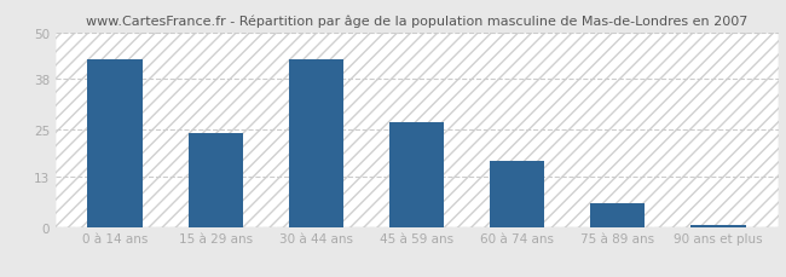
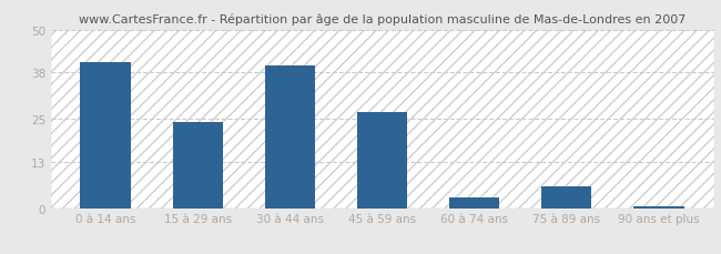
0 à 14 ans: 43.0 -> 41.0
30 à 44 ans: 43.0 -> 40.0
60 à 74 ans: 17.0 -> 3.0
